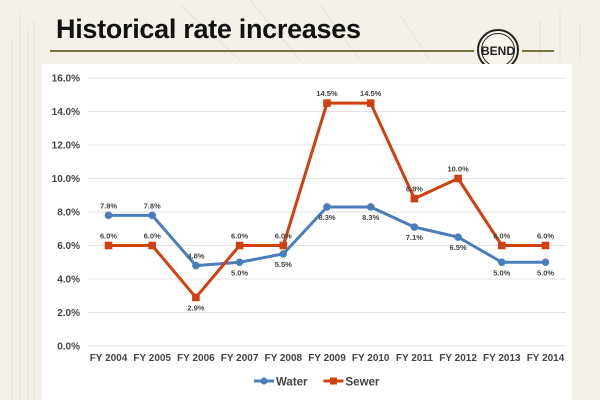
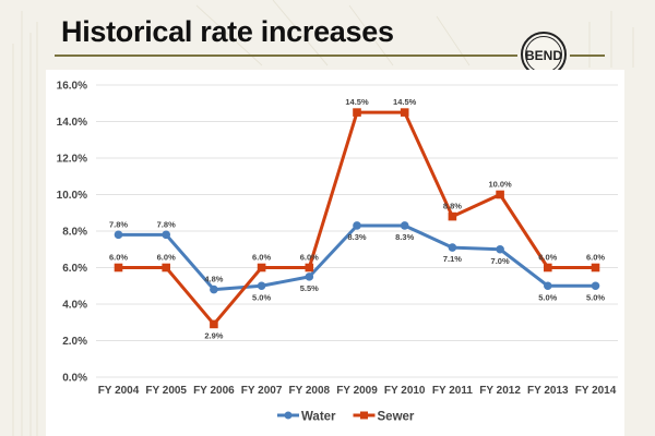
Water/FY 2012: 6.5% -> 7.0%
